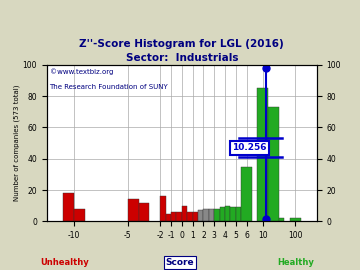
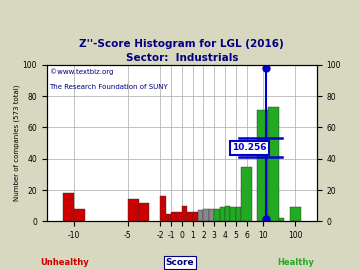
10: 85 -> 71
100: 2 -> 9
